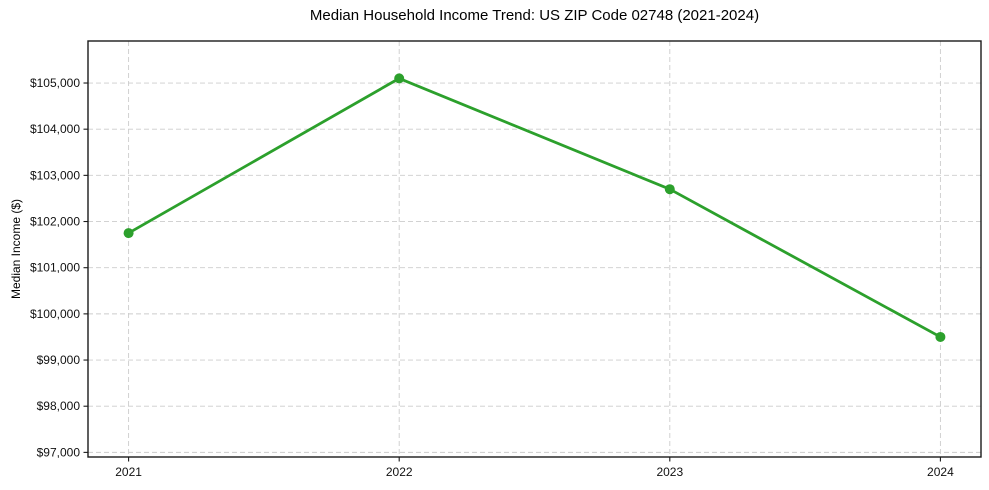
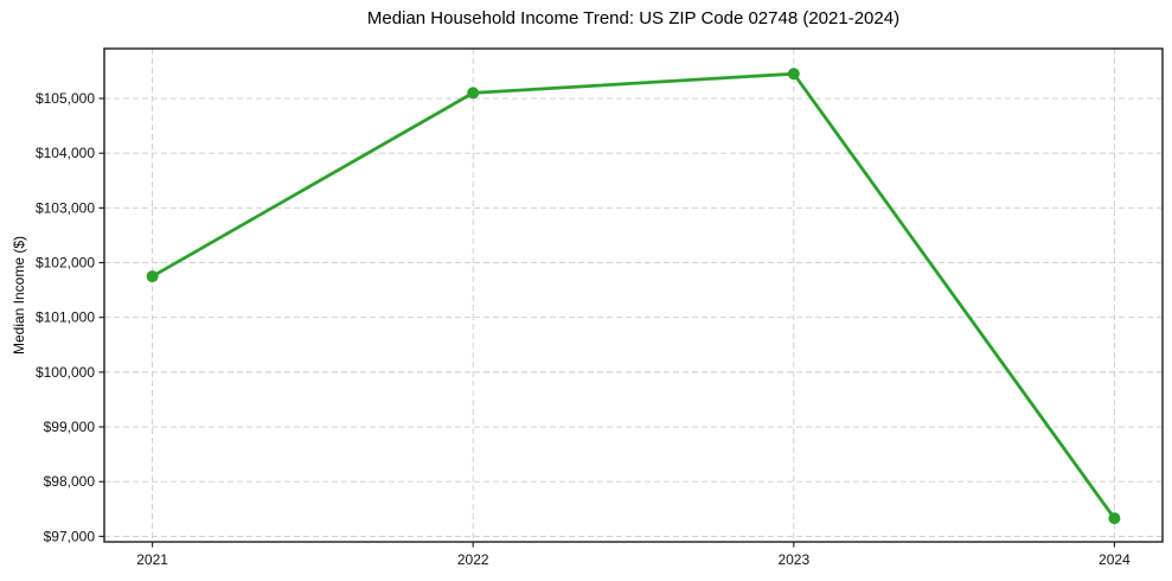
2023: $102700 -> $105400
2024: $99500 -> $97300
